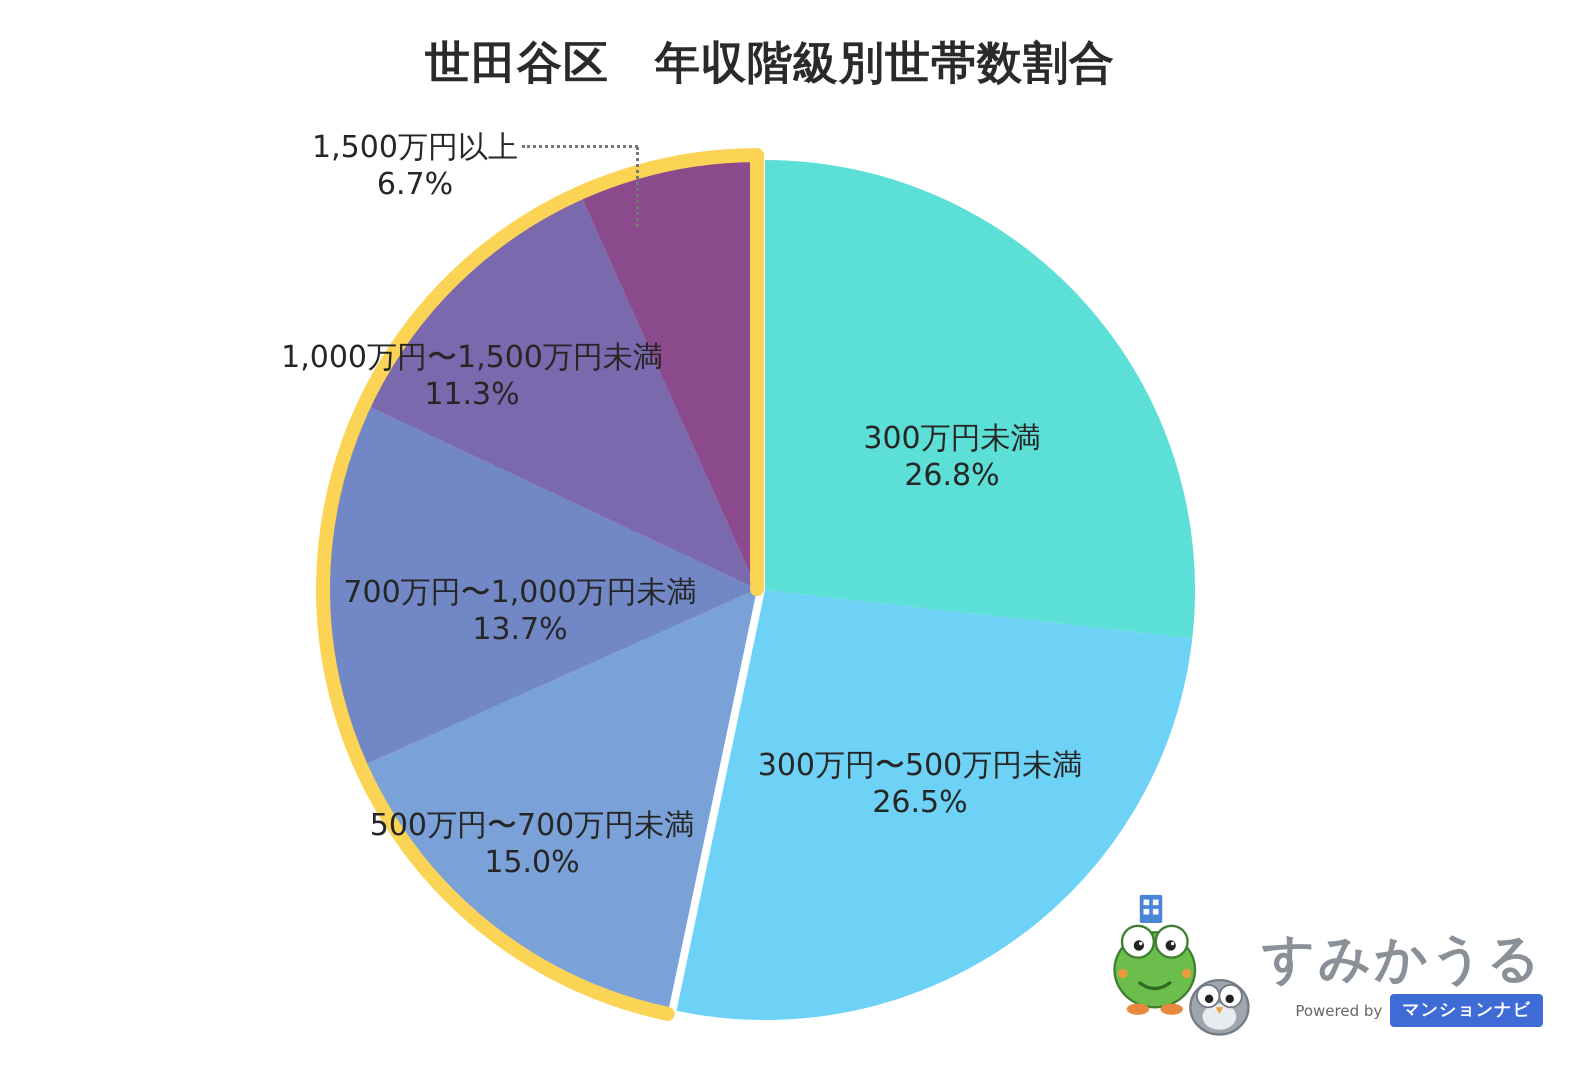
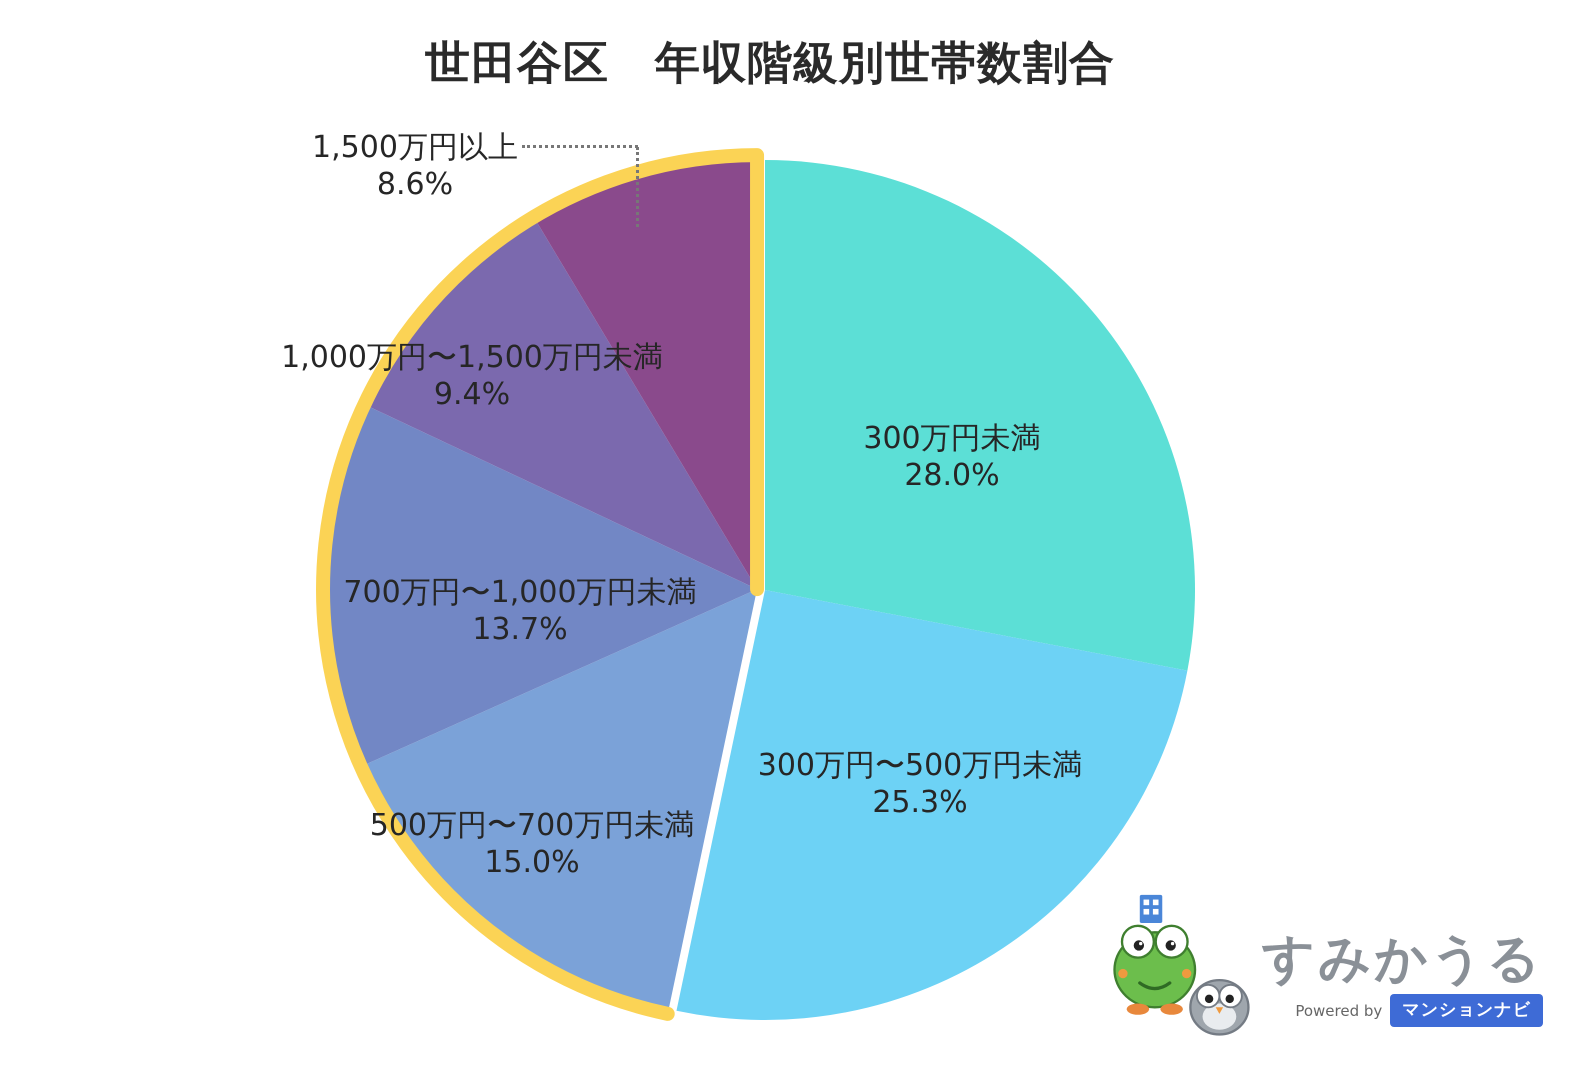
300万円未満: 26.8% -> 28.0%
300万円〜500万円未満: 26.5% -> 25.3%
1,000万円〜1,500万円未満: 11.3% -> 9.4%
1,500万円以上: 6.7% -> 8.6%
